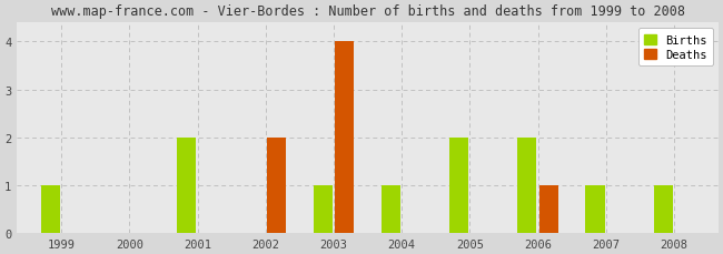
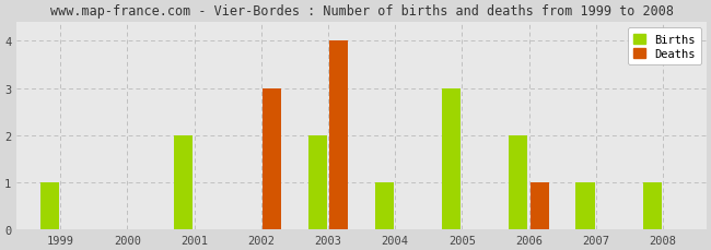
Deaths/2002: 2 -> 3
Births/2003: 1 -> 2
Births/2005: 2 -> 3
